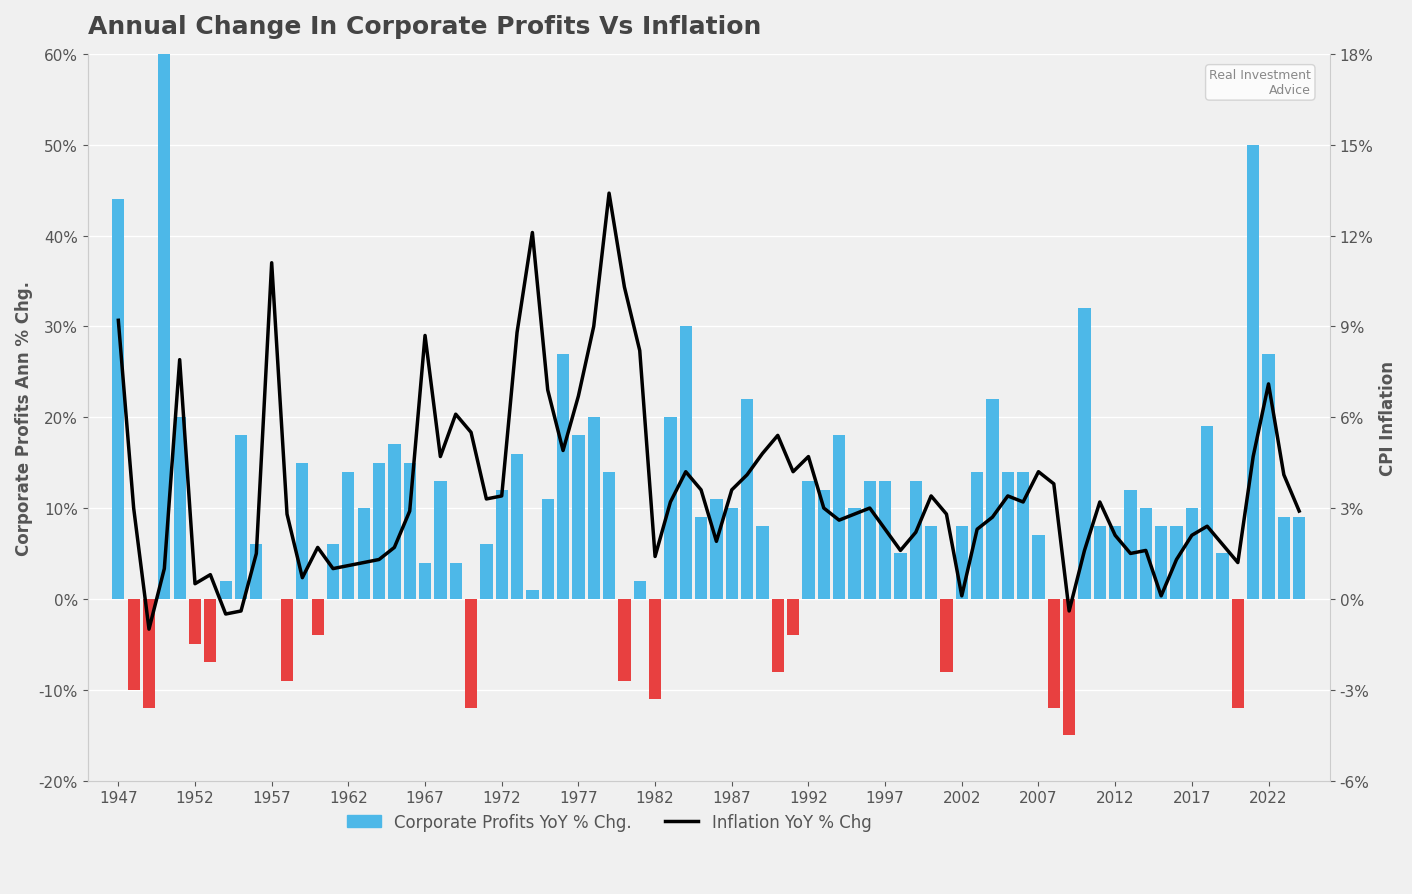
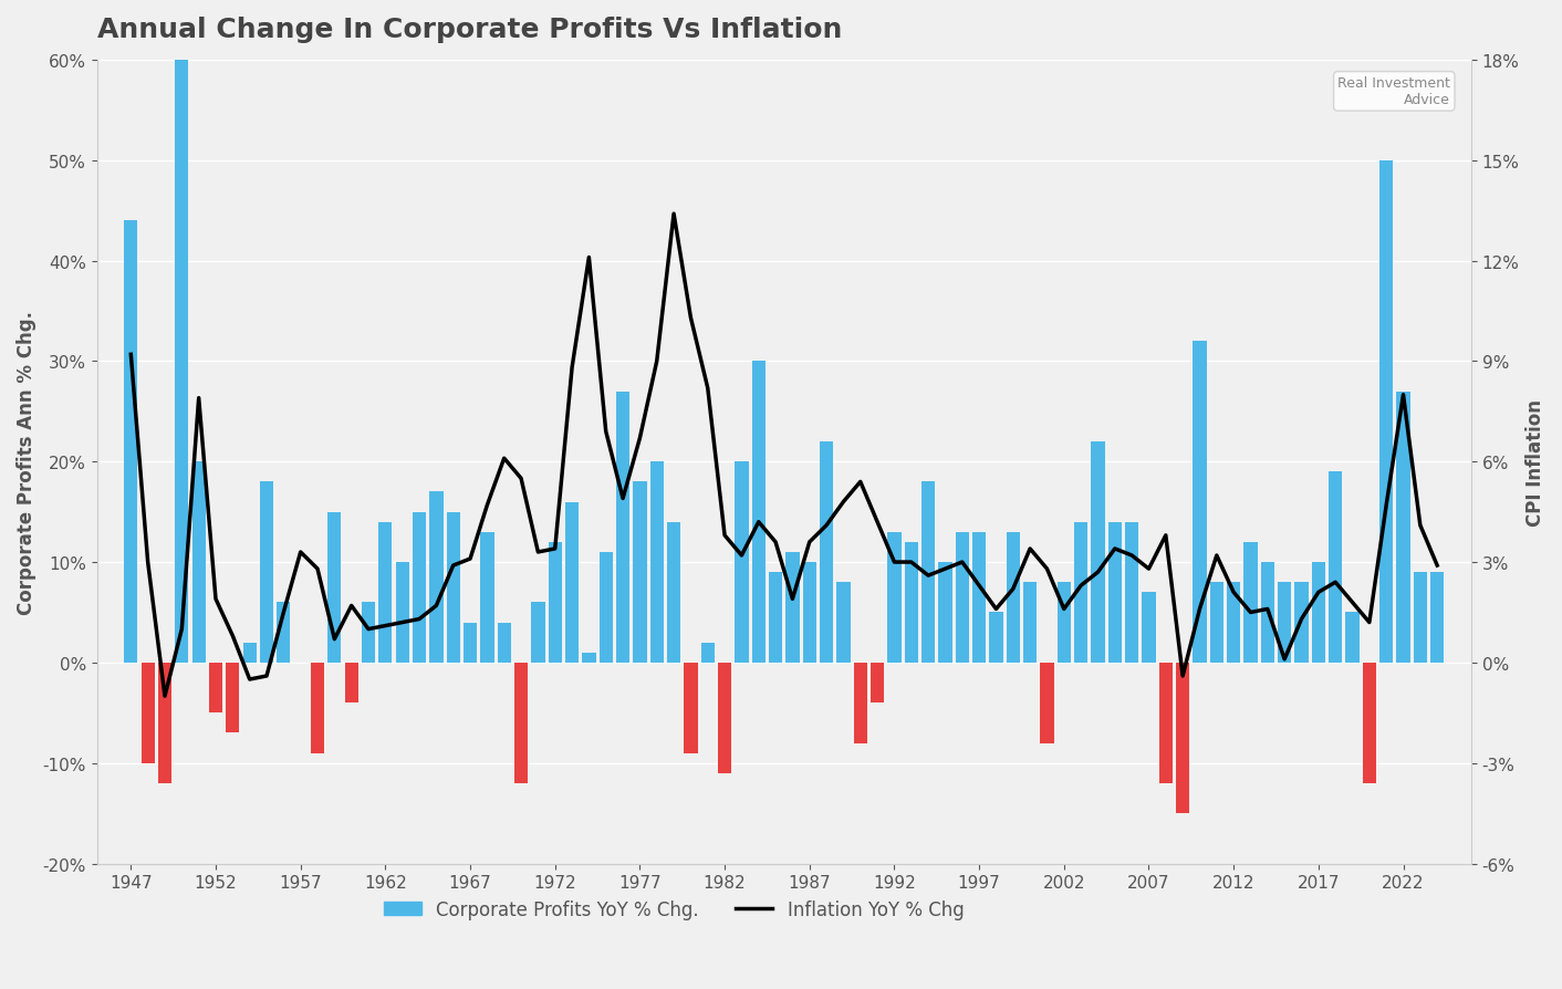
Inflation YoY % Chg/1952: 0.5% -> 1.9%
Inflation YoY % Chg/1957: 11.1% -> 3.3%
Inflation YoY % Chg/1967: 8.7% -> 3.1%
Inflation YoY % Chg/1982: 1.4% -> 3.8%
Inflation YoY % Chg/1992: 4.7% -> 3.0%
Inflation YoY % Chg/2002: 0.1% -> 1.6%
Inflation YoY % Chg/2007: 4.2% -> 2.8%
Inflation YoY % Chg/2022: 7.1% -> 8.0%
